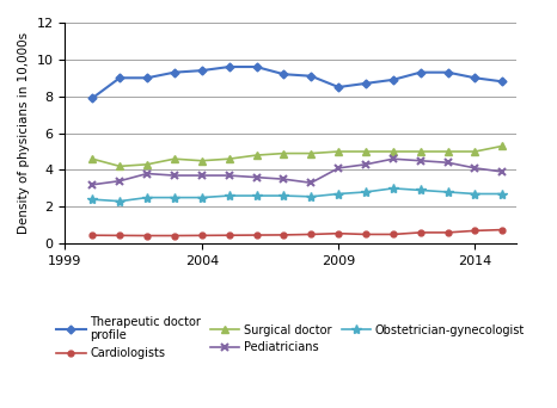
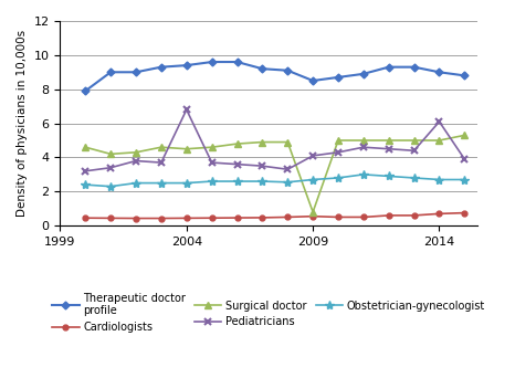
Pediatricians/2004: 3.7 -> 6.8
Surgical doctor/2009: 5.0 -> 0.8
Pediatricians/2014: 4.1 -> 6.1
